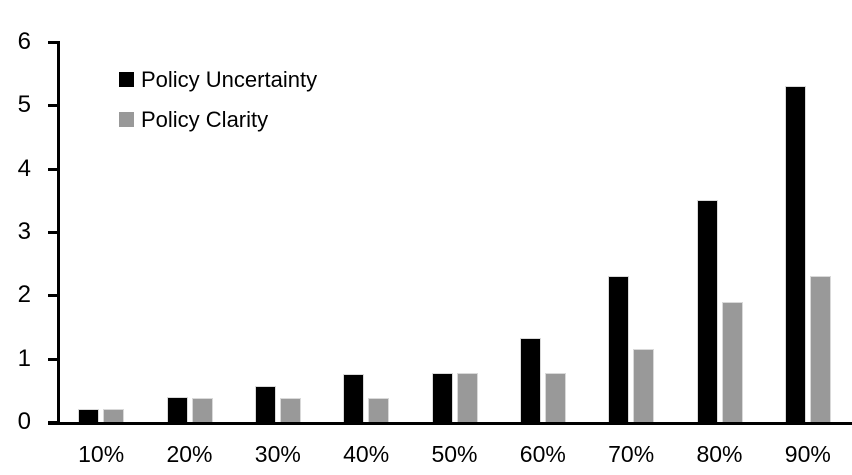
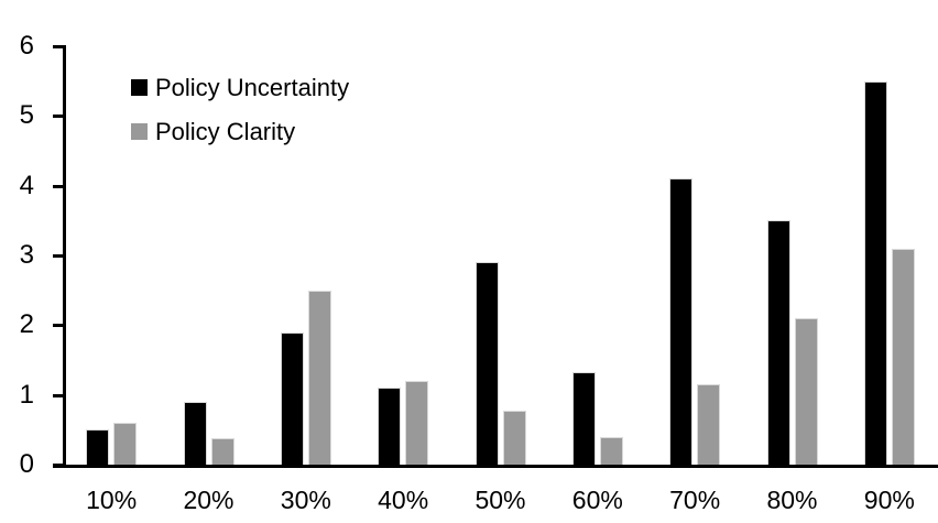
Policy Uncertainty/10%: 0.2 -> 0.5
Policy Clarity/10%: 0.2 -> 0.6
Policy Uncertainty/20%: 0.4 -> 0.9
Policy Uncertainty/30%: 0.6 -> 1.9
Policy Clarity/30%: 0.4 -> 2.5
Policy Uncertainty/40%: 0.8 -> 1.1
Policy Clarity/40%: 0.4 -> 1.2
Policy Uncertainty/50%: 0.8 -> 2.9
Policy Clarity/60%: 0.8 -> 0.4
Policy Uncertainty/70%: 2.3 -> 4.1
Policy Clarity/80%: 1.9 -> 2.1
Policy Uncertainty/90%: 5.3 -> 5.5
Policy Clarity/90%: 2.3 -> 3.1
